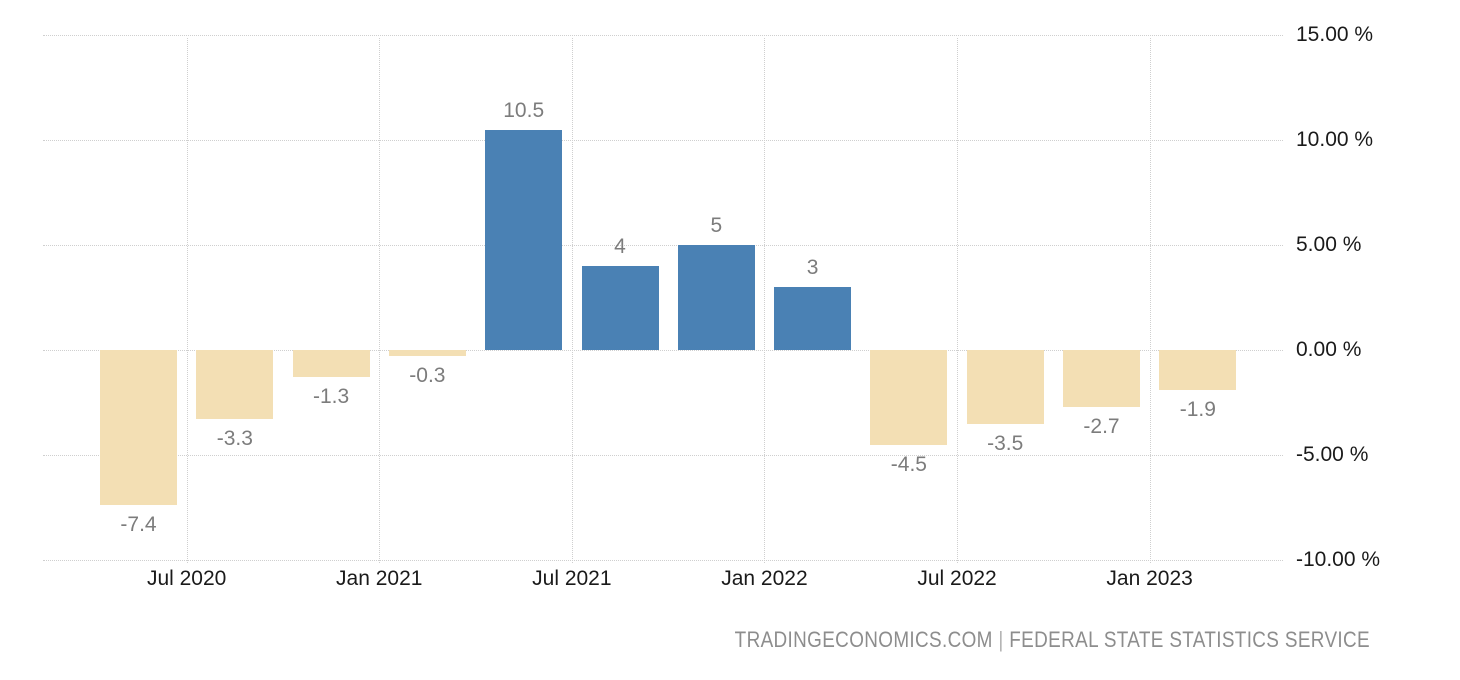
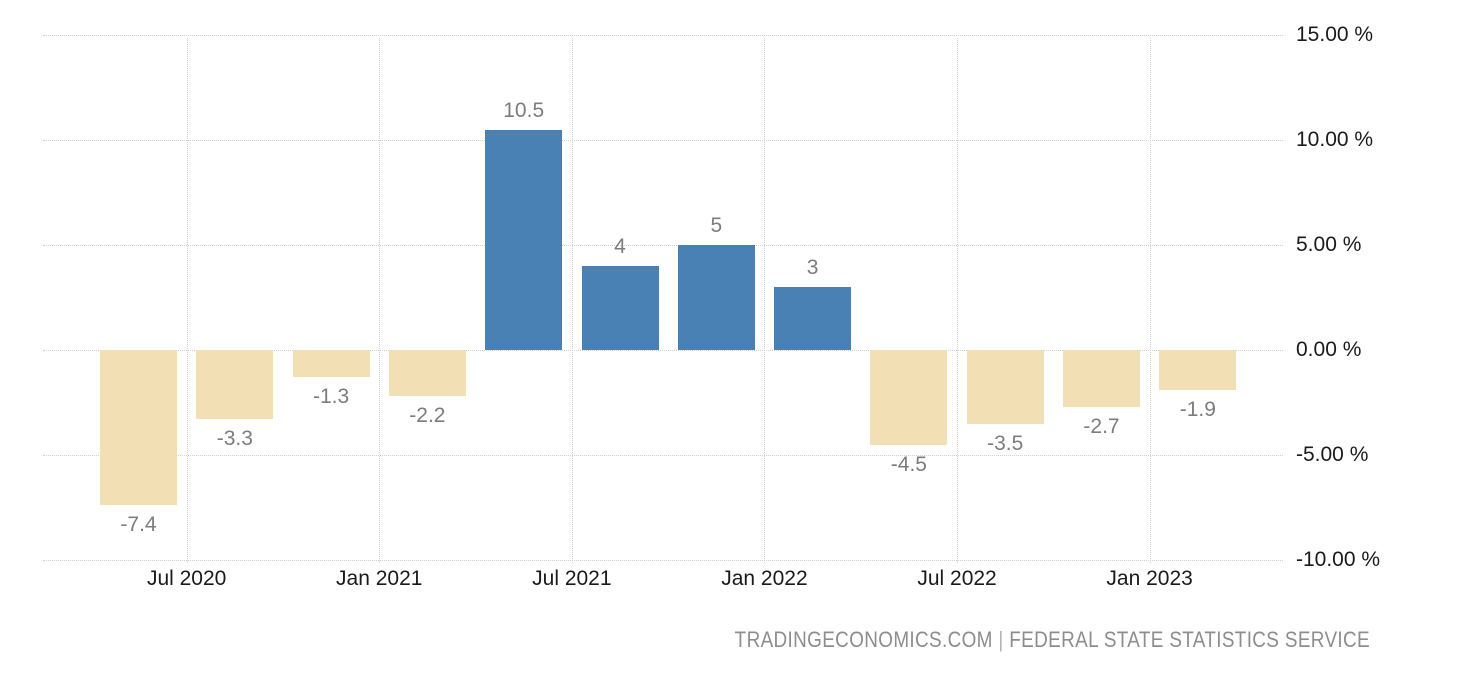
Jan 2021: -0.3 -> -2.2
